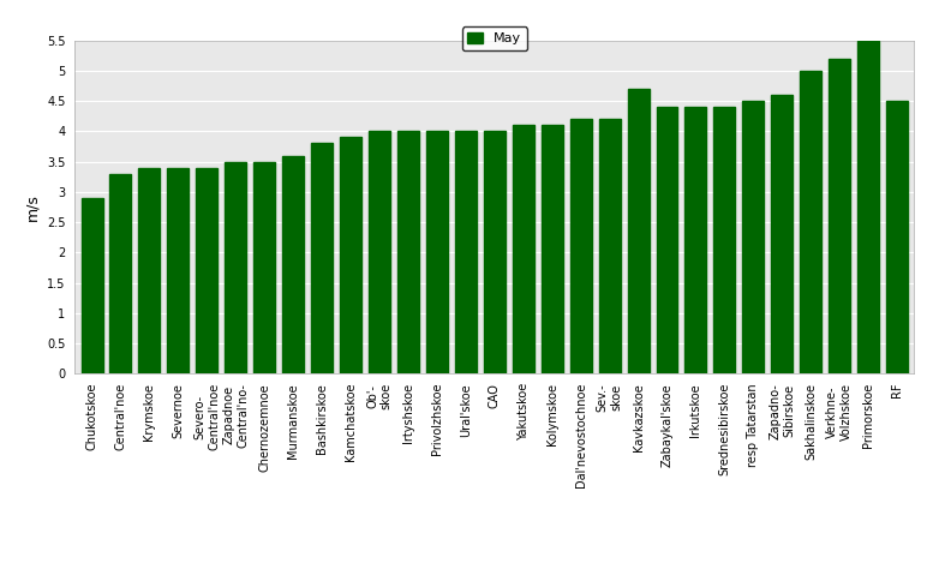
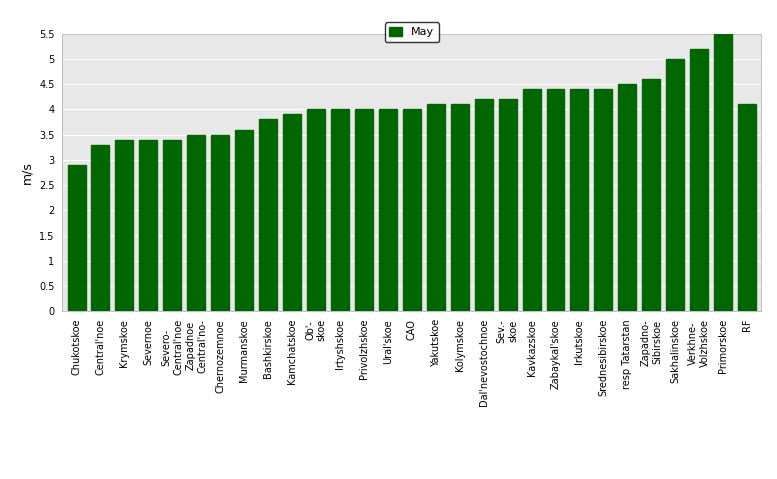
Kavkazskoe: 4.7 -> 4.4
RF: 4.5 -> 4.1
